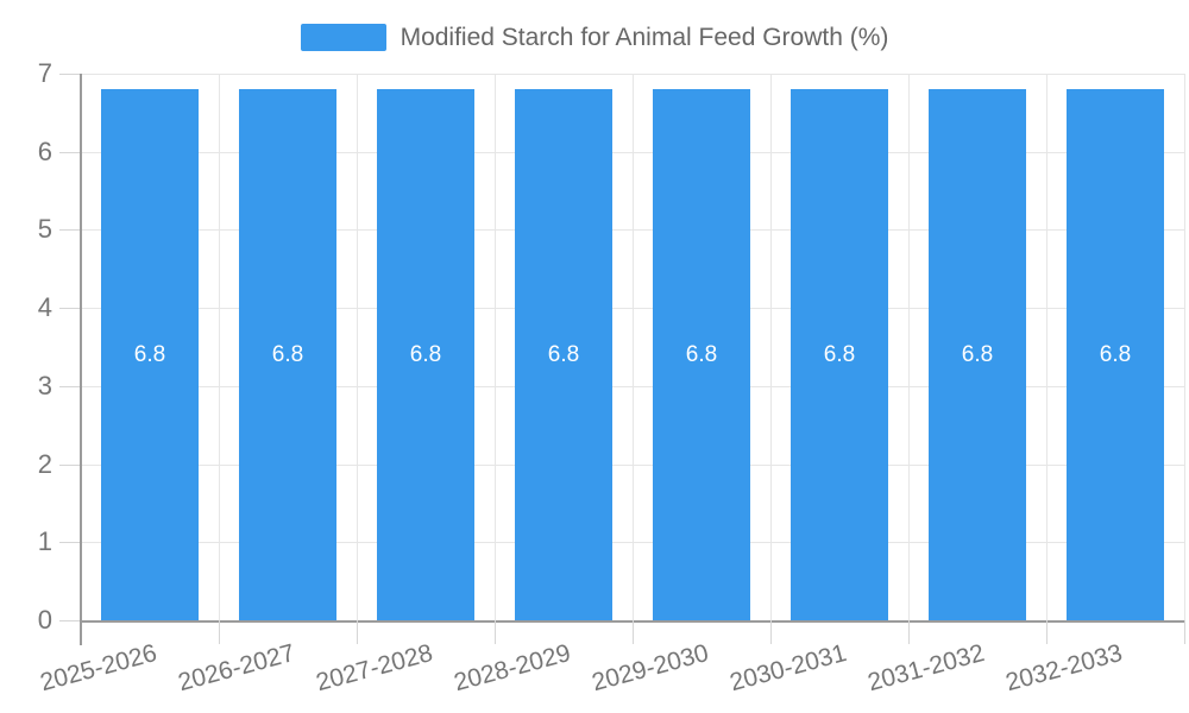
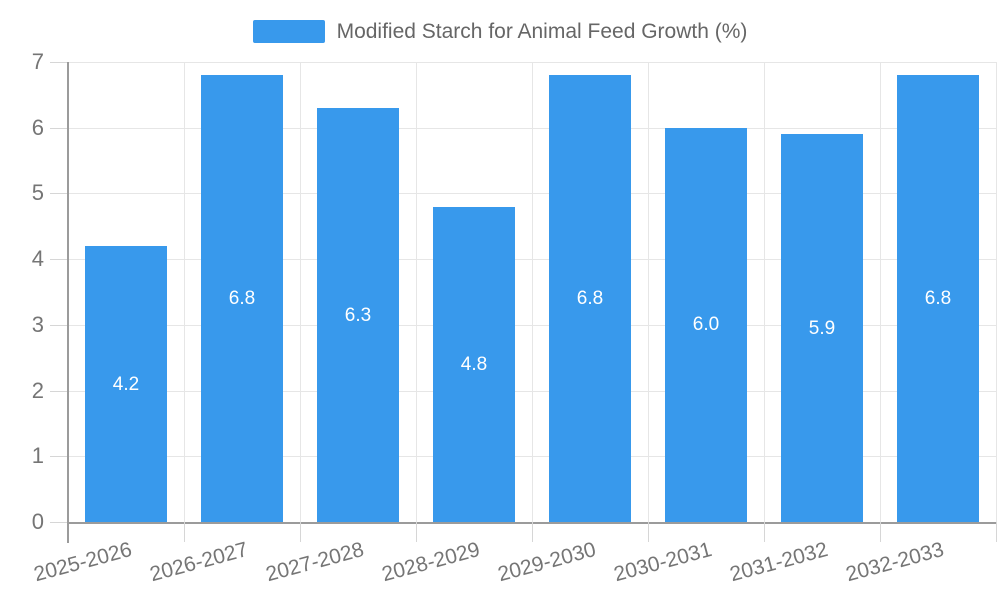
2025-2026: 6.8 -> 4.2
2027-2028: 6.8 -> 6.3
2028-2029: 6.8 -> 4.8
2030-2031: 6.8 -> 6.0
2031-2032: 6.8 -> 5.9
